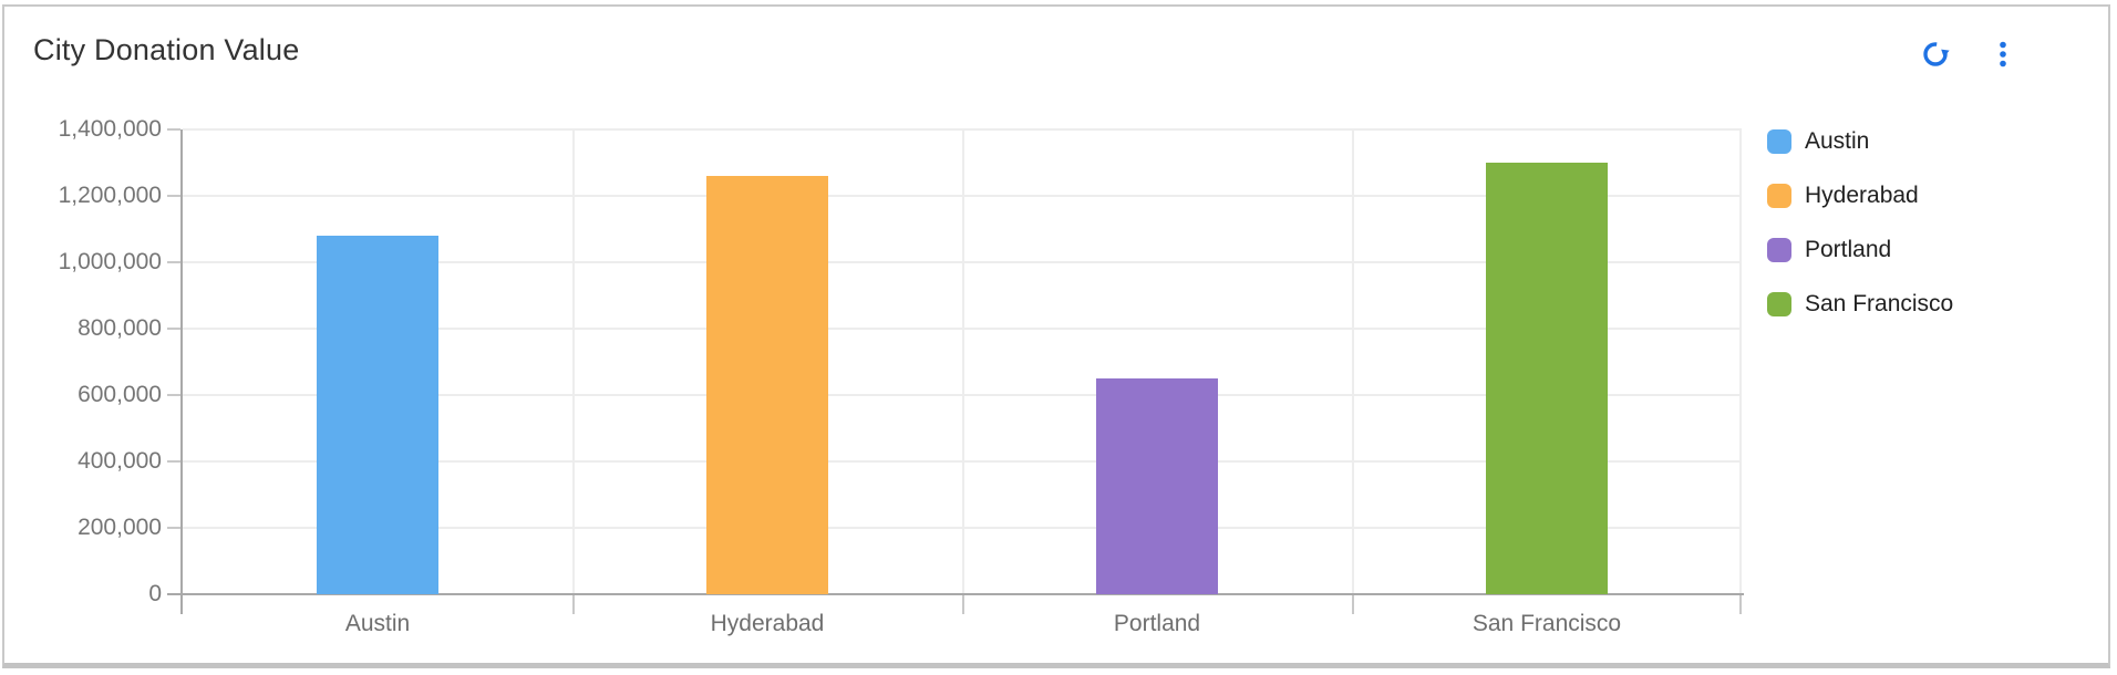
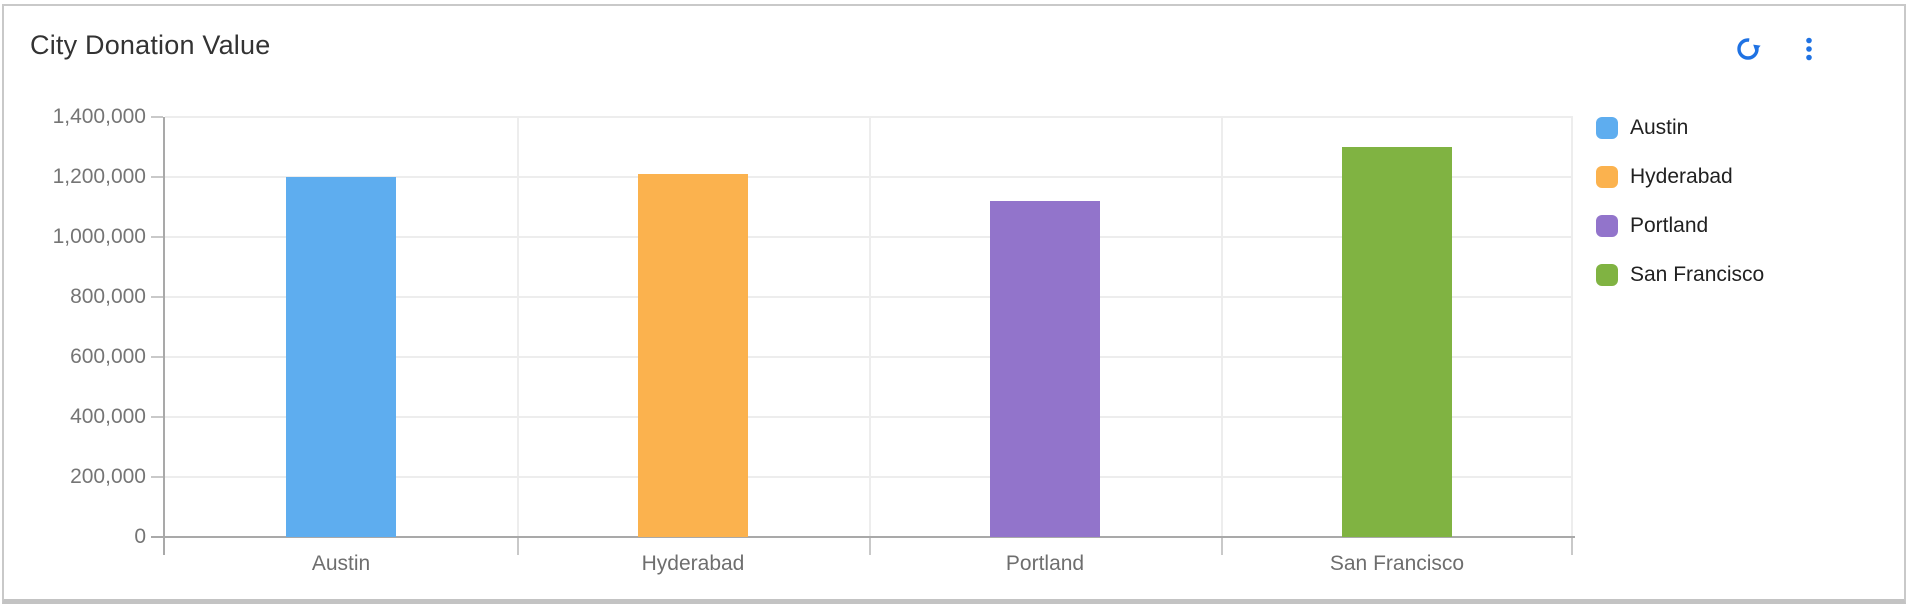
Austin: 1080000 -> 1200000
Hyderabad: 1260000 -> 1210000
Portland: 650000 -> 1120000
